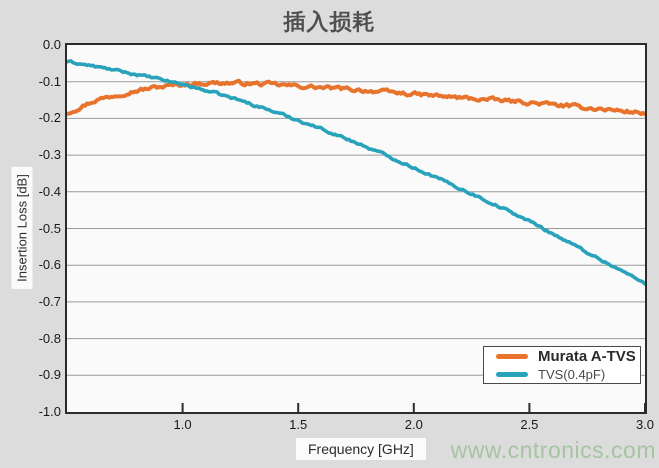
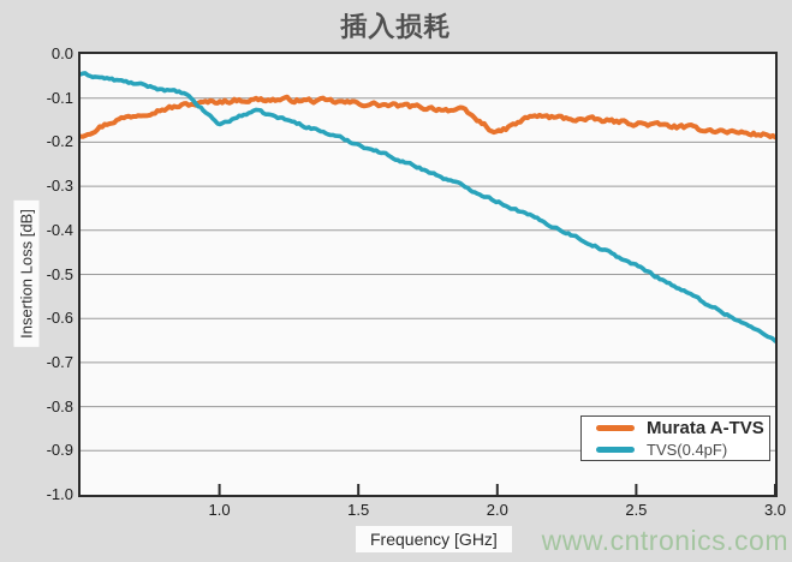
TVS(0.4pF)/1.0: -0.11 -> -0.16
Murata A-TVS/2.0: -0.13 -> -0.18
